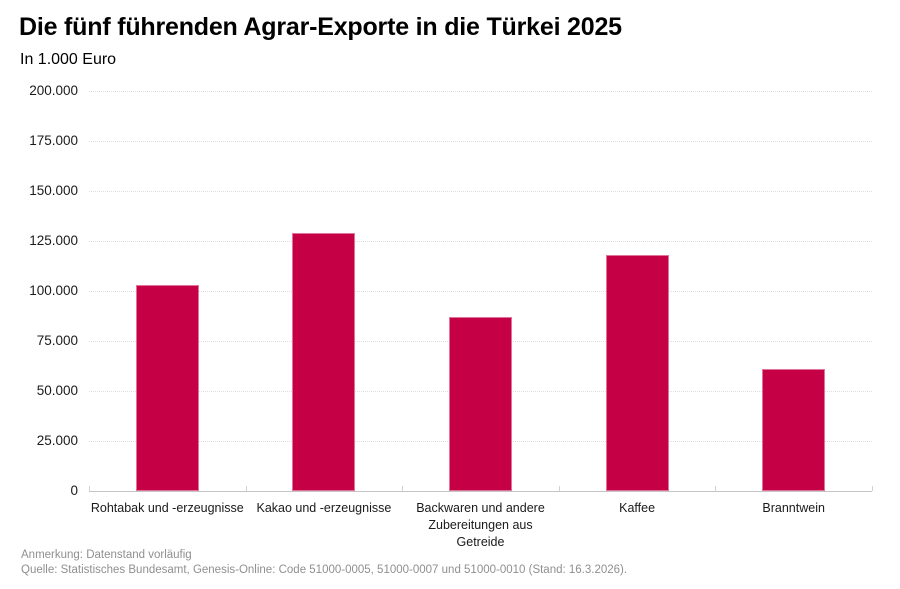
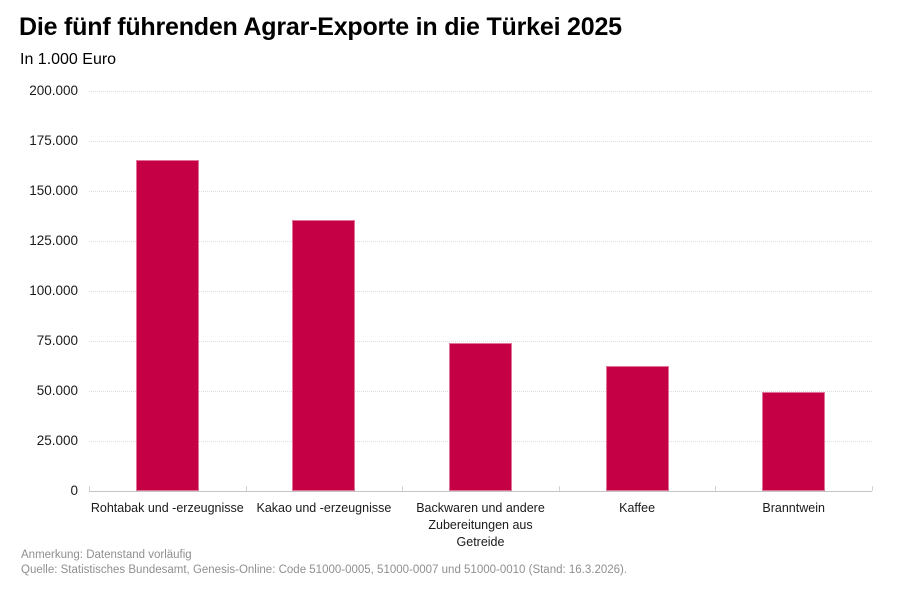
Rohtabak und -erzeugnisse: 103000 -> 166000
Kakao und -erzeugnisse: 129000 -> 136000
Backwaren und andere Zubereitungen aus Getreide: 87000 -> 74000
Kaffee: 118000 -> 62000
Branntwein: 61000 -> 50000
